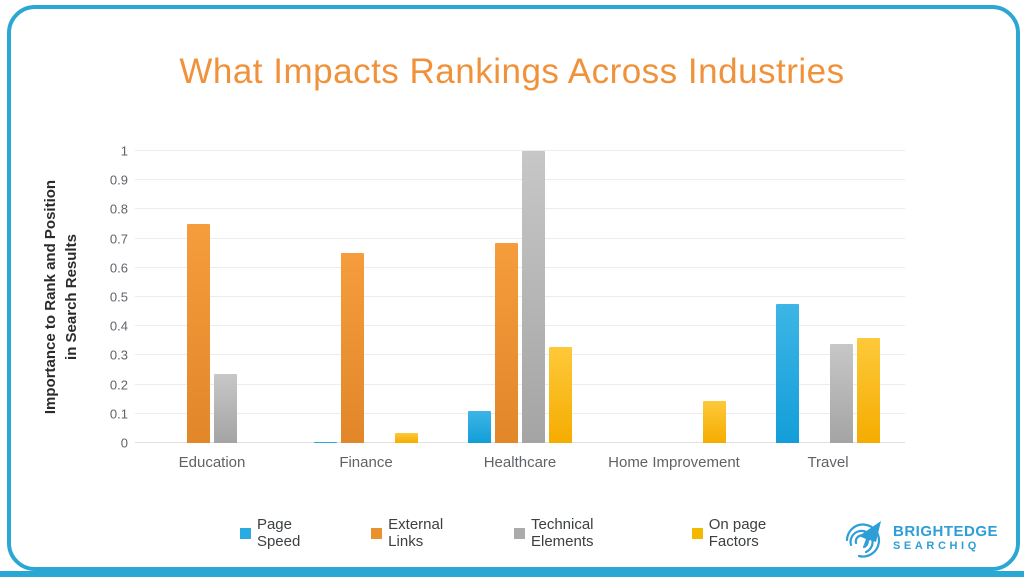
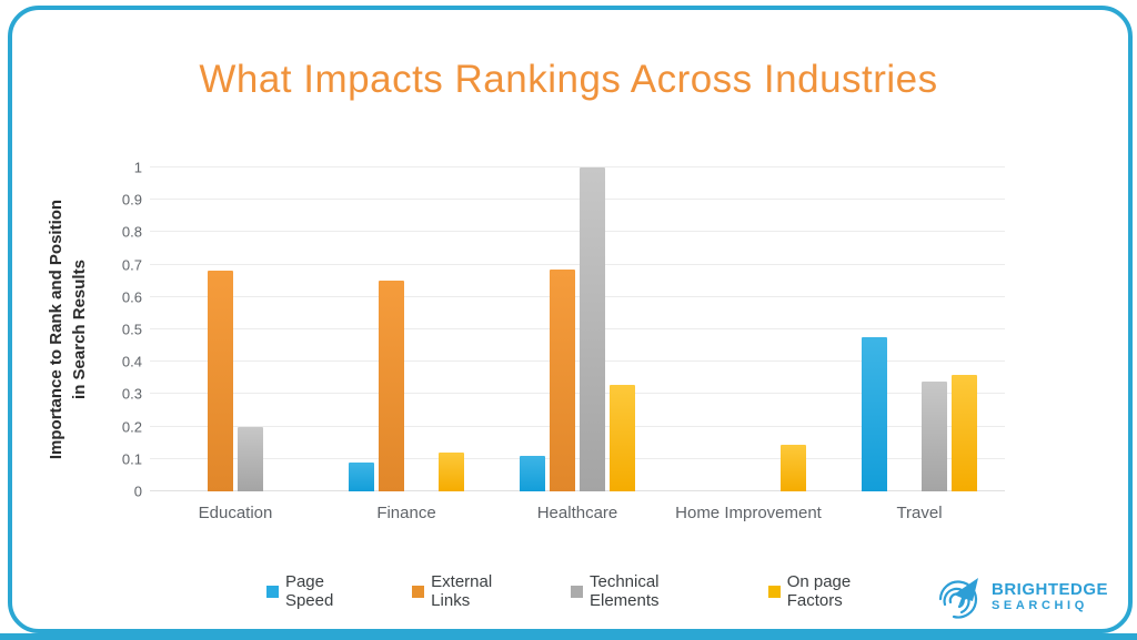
External Links/Education: 0.75 -> 0.68
Technical Elements/Education: 0.23 -> 0.20
Page Speed/Finance: 0.01 -> 0.09
On page Factors/Finance: 0.04 -> 0.12
